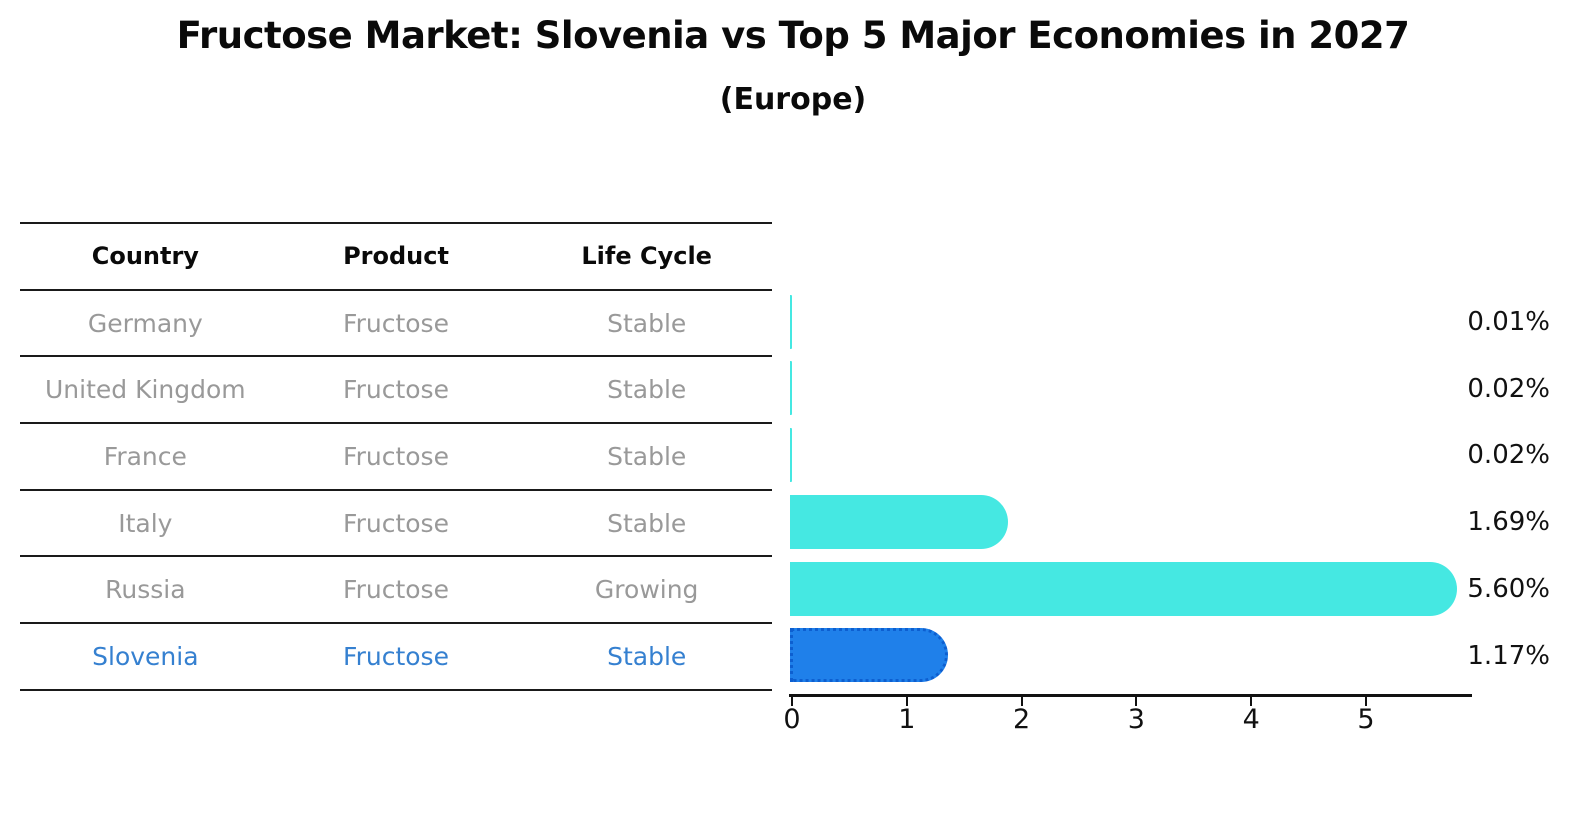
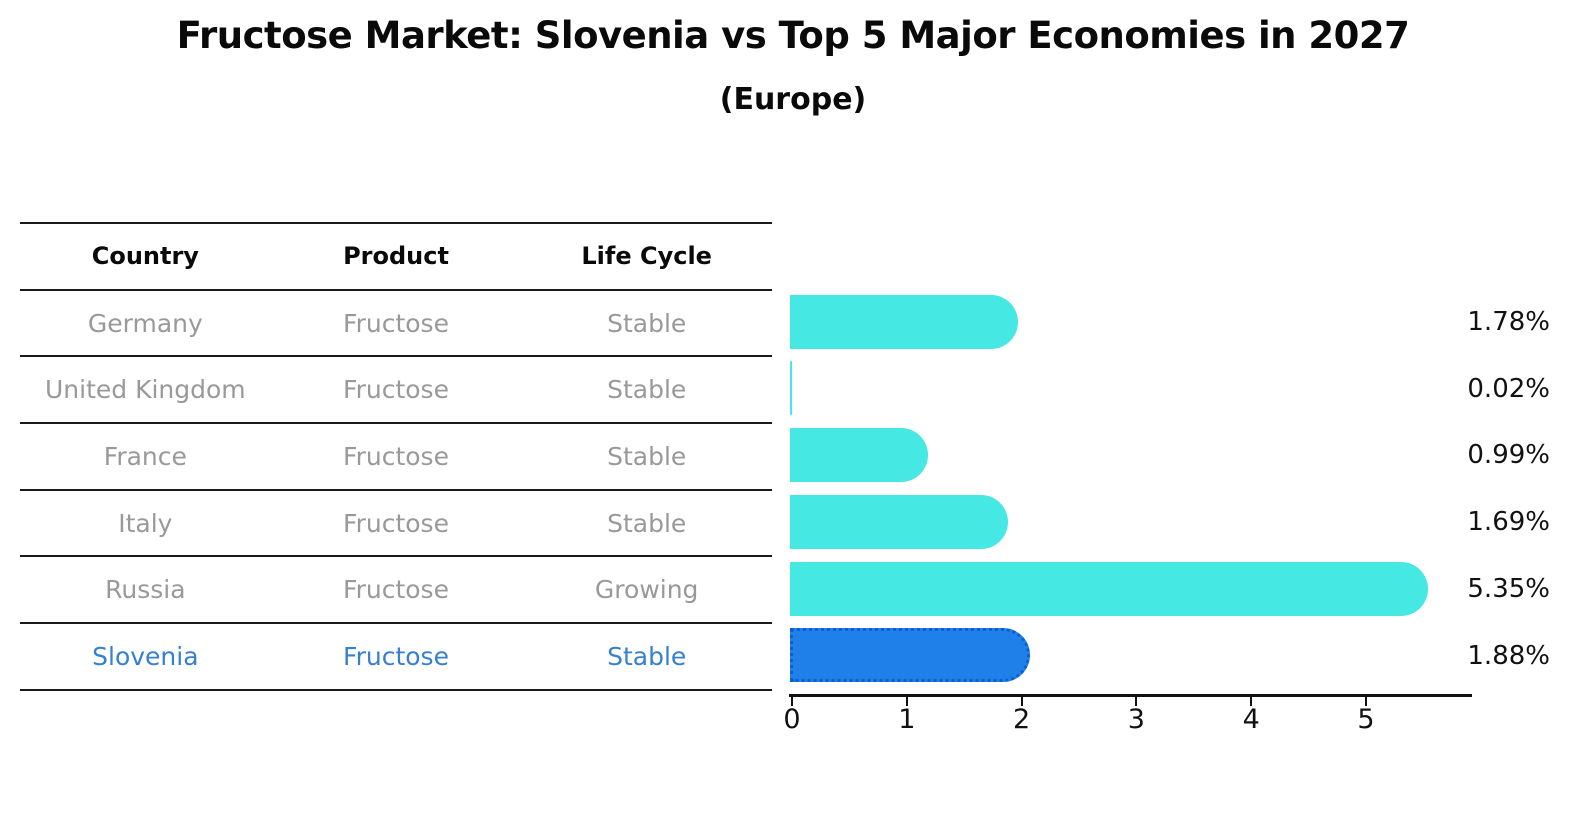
Germany: 0.01% -> 1.78%
France: 0.02% -> 0.99%
Russia: 5.60% -> 5.35%
Slovenia: 1.17% -> 1.88%
